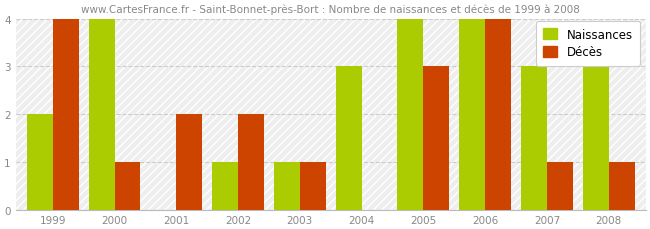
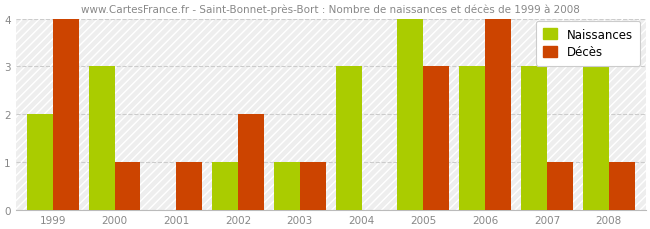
Naissances/2000: 4 -> 3
Décès/2001: 2 -> 1
Naissances/2006: 4 -> 3
